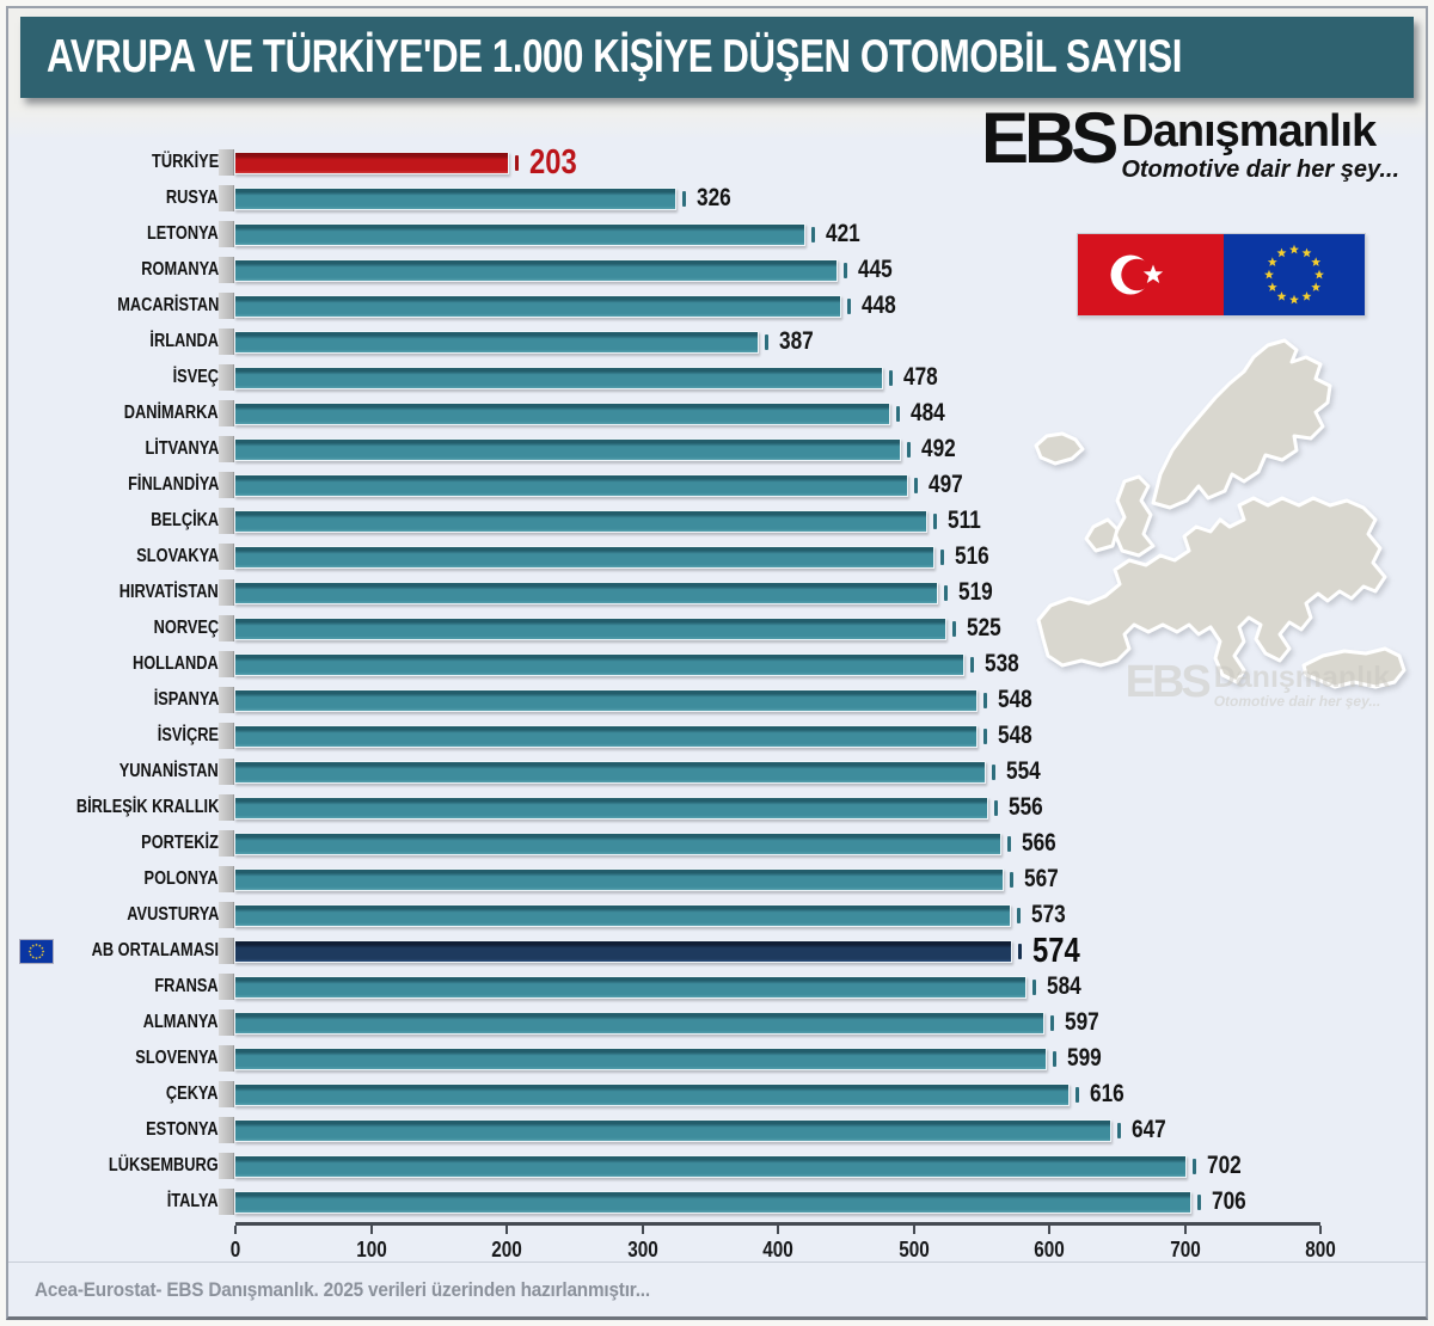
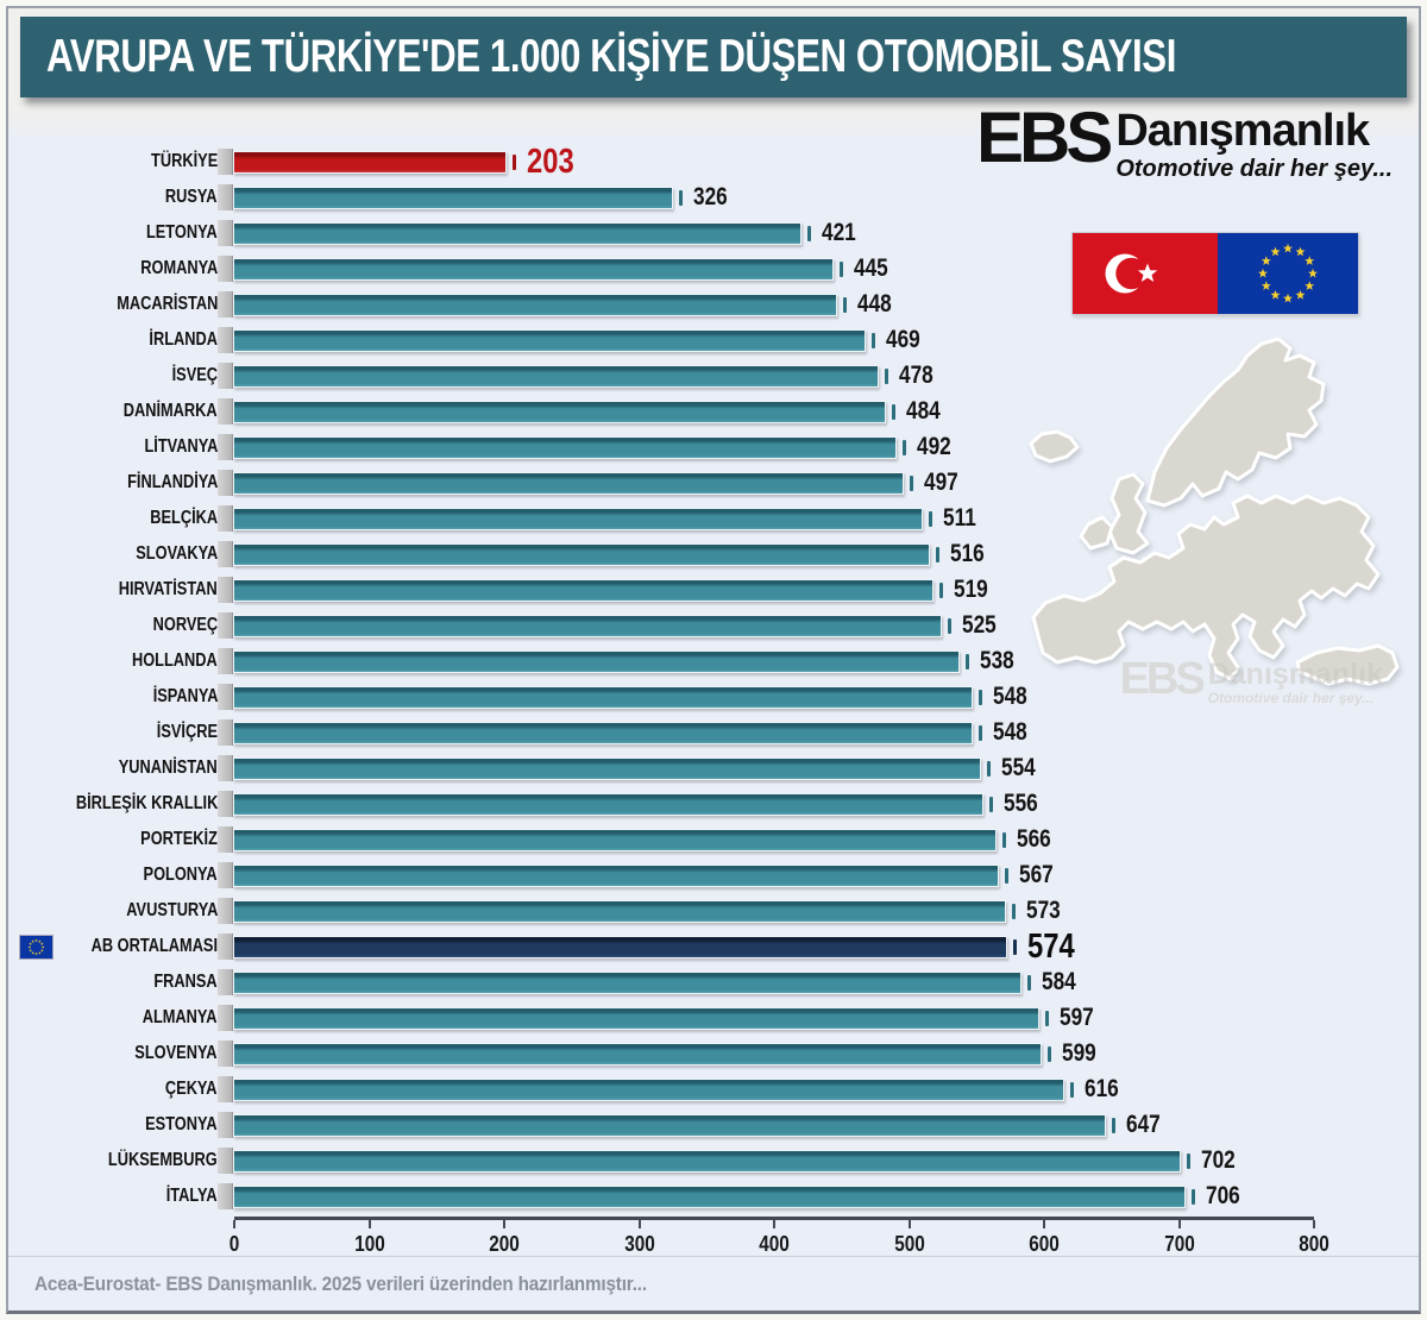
İRLANDA: 387 -> 469
